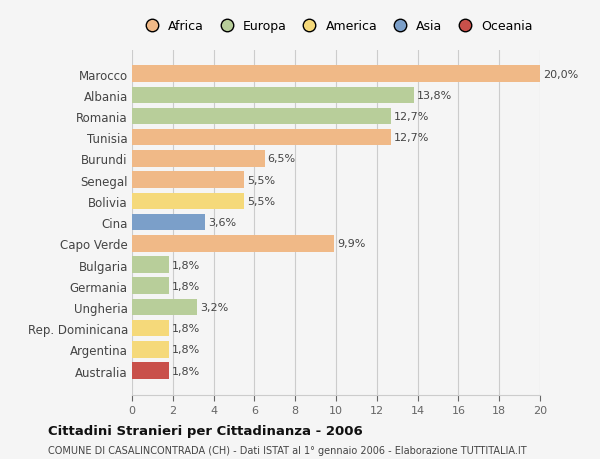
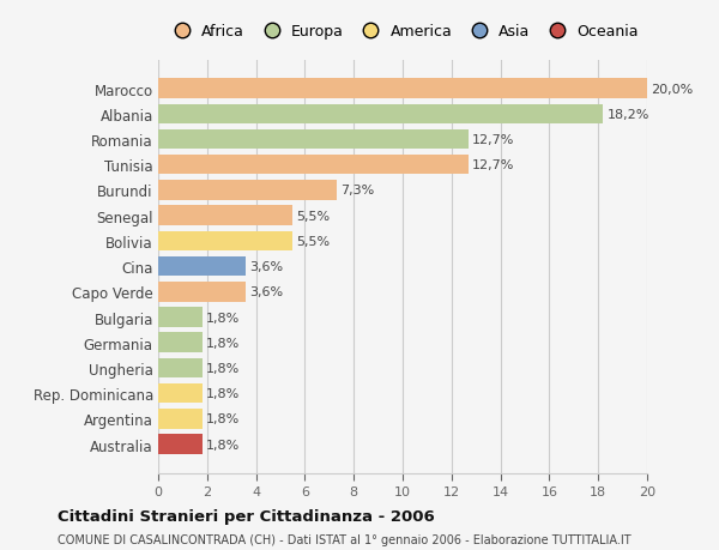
Albania: 13,8% -> 18,2%
Burundi: 6,5% -> 7,3%
Capo Verde: 9,9% -> 3,6%
Ungheria: 3,2% -> 1,8%
